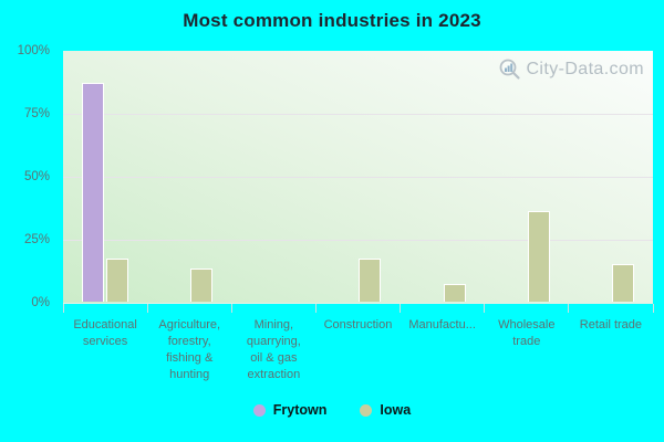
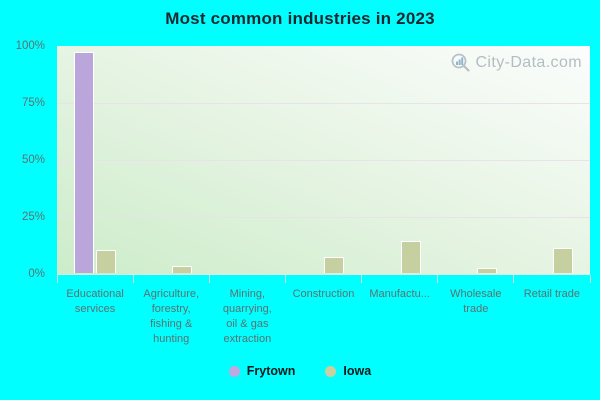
Frytown/Educational services: 87% -> 97%
Iowa/Educational services: 17% -> 10%
Iowa/Agriculture, forestry, fishing & hunting: 13% -> 3%
Iowa/Construction: 17% -> 7%
Iowa/Manufactu...: 7% -> 14%
Iowa/Wholesale trade: 36% -> 2%
Iowa/Retail trade: 15% -> 11%
